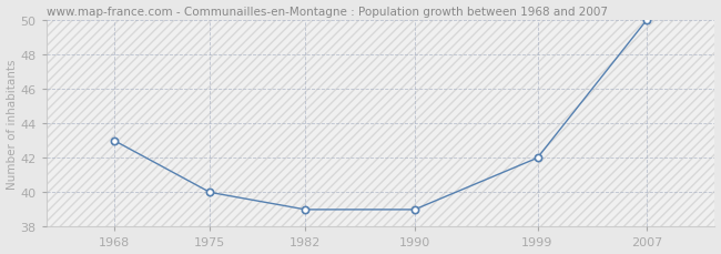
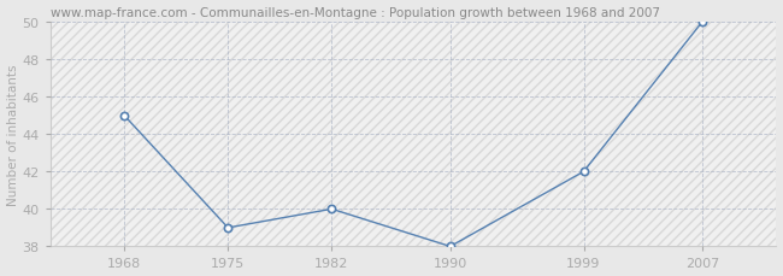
1968: 43 -> 45
1975: 40 -> 39
1982: 39 -> 40
1990: 39 -> 38
